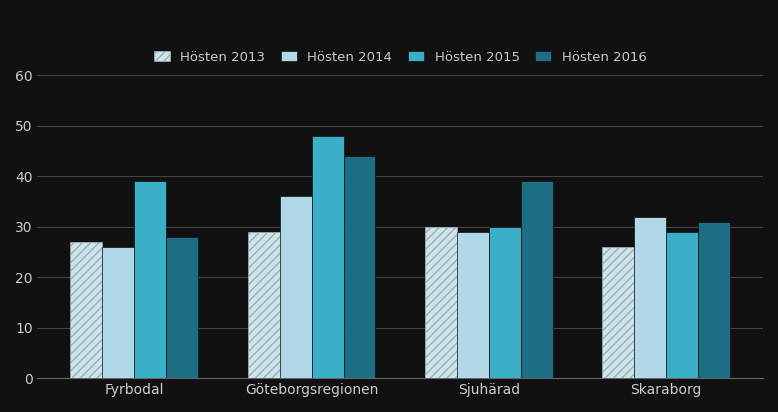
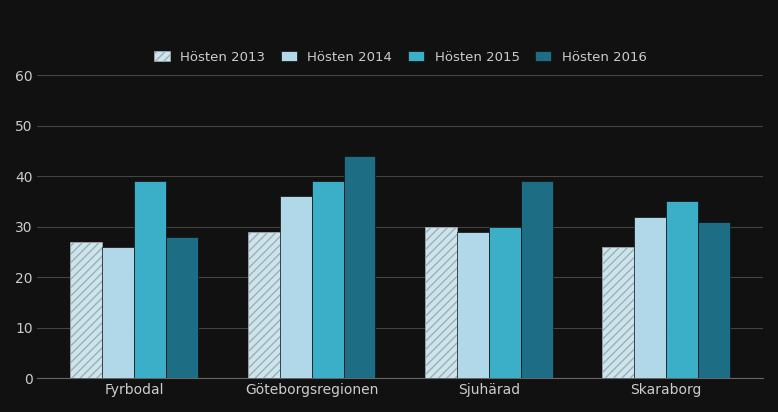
Hösten 2015/Göteborgsregionen: 48 -> 39
Hösten 2015/Skaraborg: 29 -> 35
